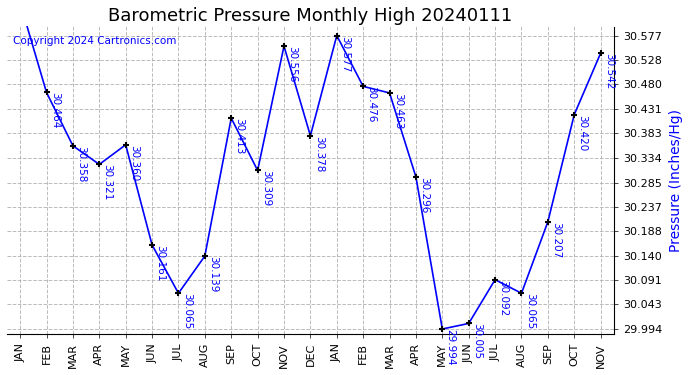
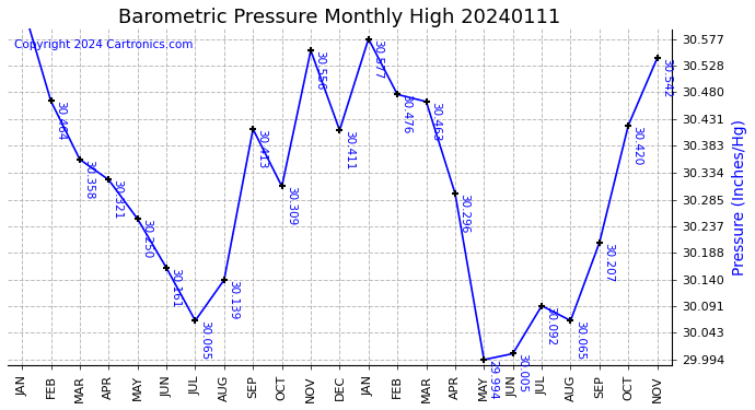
MAY: 30.360 -> 30.250
DEC: 30.378 -> 30.411
